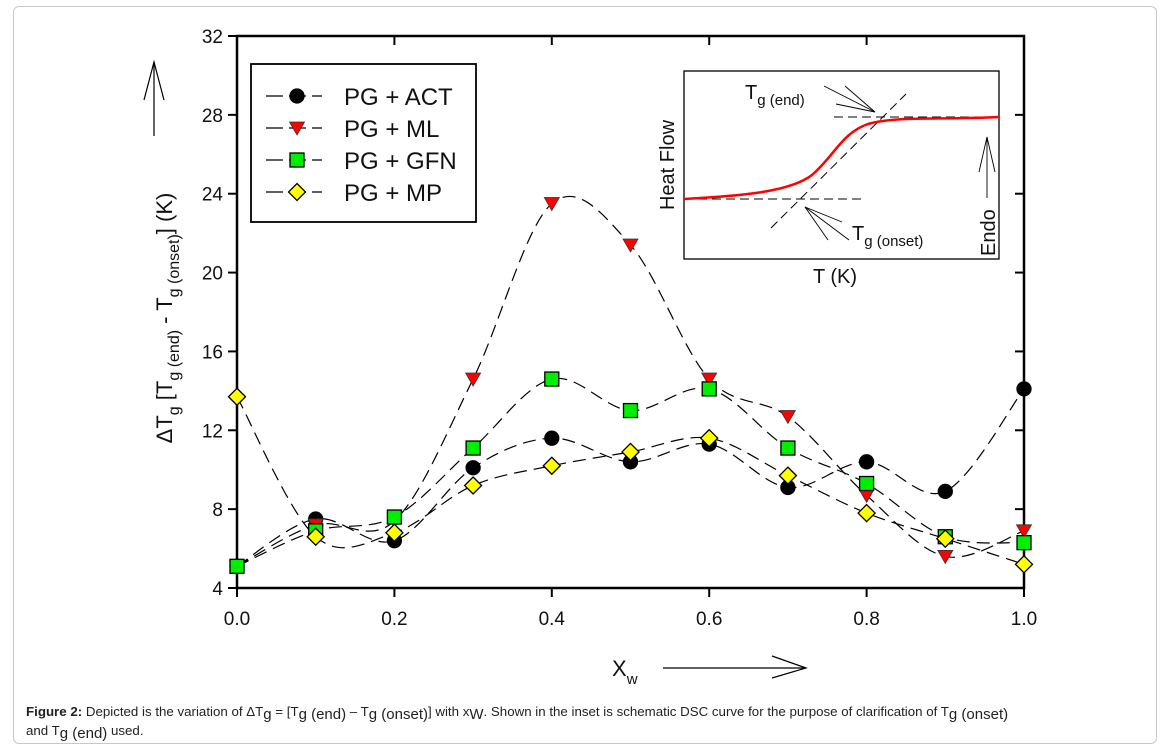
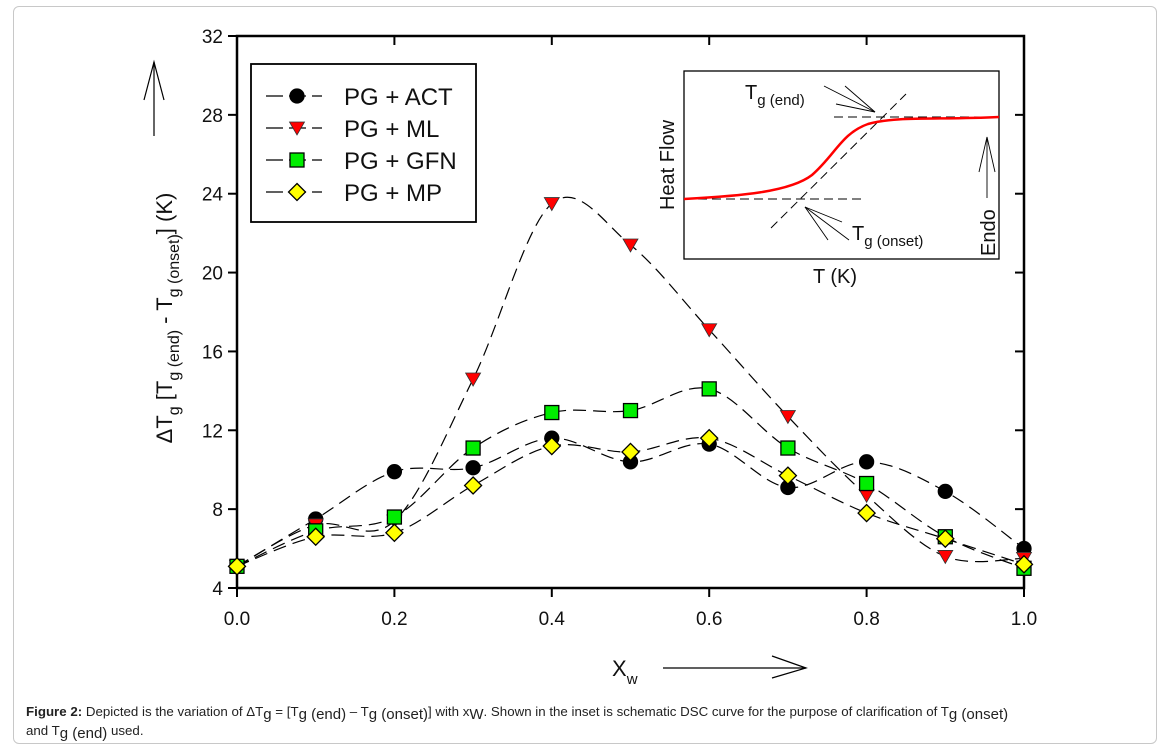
PG + MP/0.0: 13.7 -> 5.1
PG + ACT/0.2: 6.4 -> 9.9
PG + GFN/0.4: 14.6 -> 12.9
PG + MP/0.4: 10.2 -> 11.2
PG + ML/0.6: 14.6 -> 17.1
PG + ACT/1.0: 14.1 -> 6.0
PG + ML/1.0: 6.9 -> 5.5
PG + GFN/1.0: 6.3 -> 5.0
